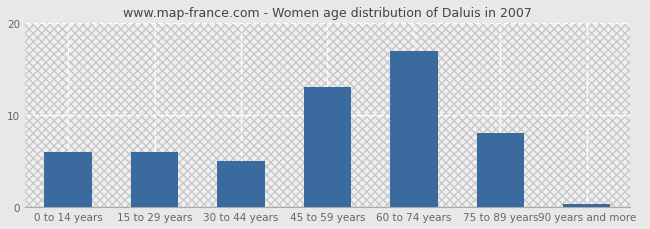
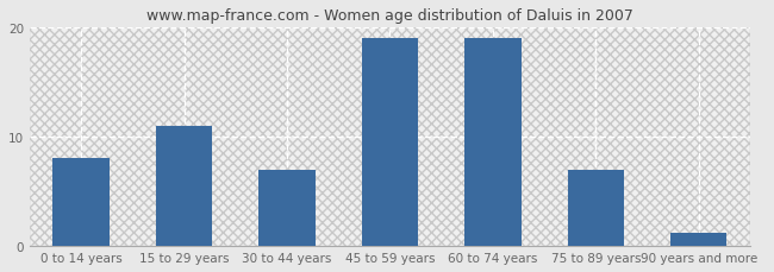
0 to 14 years: 6.0 -> 8.0
15 to 29 years: 6.0 -> 11.0
30 to 44 years: 5.0 -> 7.0
45 to 59 years: 13.0 -> 19.0
60 to 74 years: 17.0 -> 19.0
75 to 89 years: 8.0 -> 7.0
90 years and more: 0.3 -> 1.2
